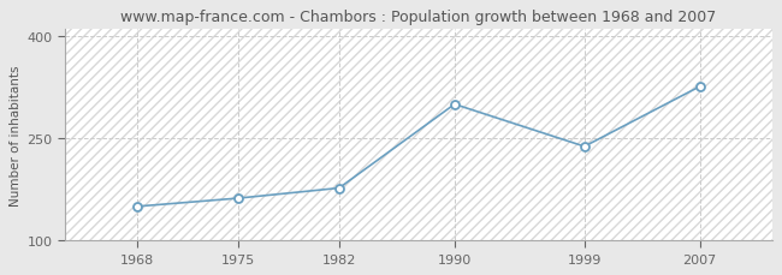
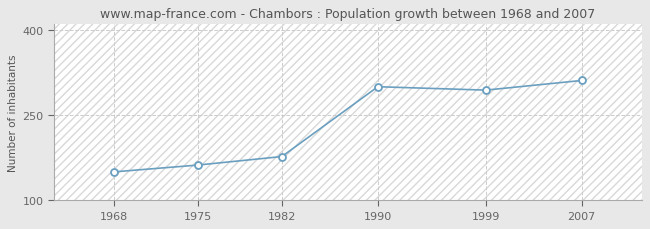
1999: 238 -> 294
2007: 326 -> 311
